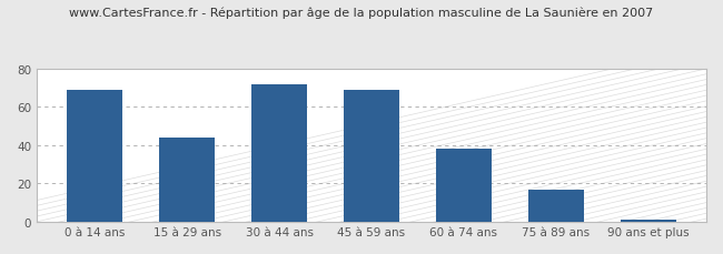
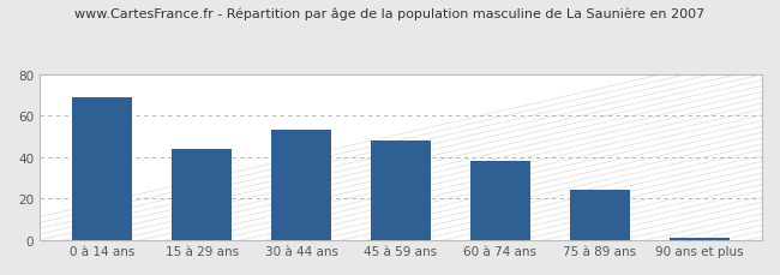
30 à 44 ans: 72 -> 53
45 à 59 ans: 69 -> 48
75 à 89 ans: 17 -> 24
